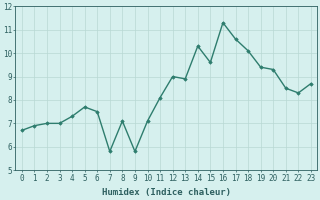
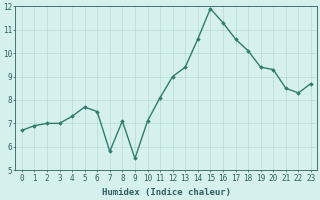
9: 5.8 -> 5.5
13: 8.9 -> 9.4
14: 10.3 -> 10.6
15: 9.6 -> 11.9
